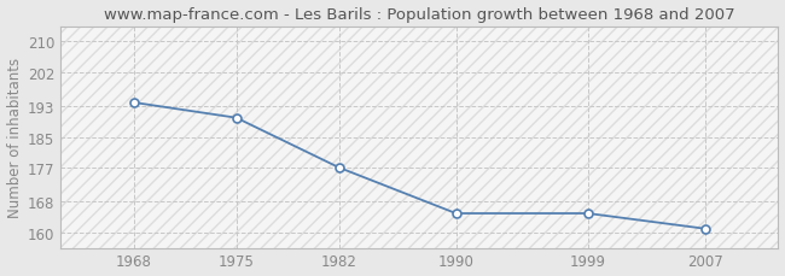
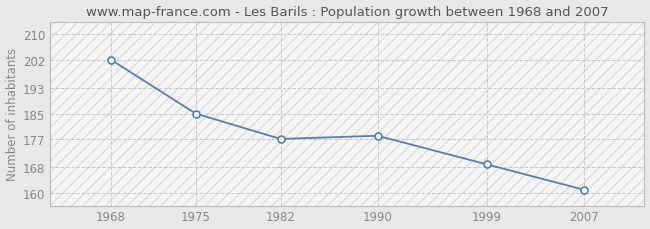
1968: 194 -> 202
1975: 190 -> 185
1990: 165 -> 178
1999: 165 -> 169
